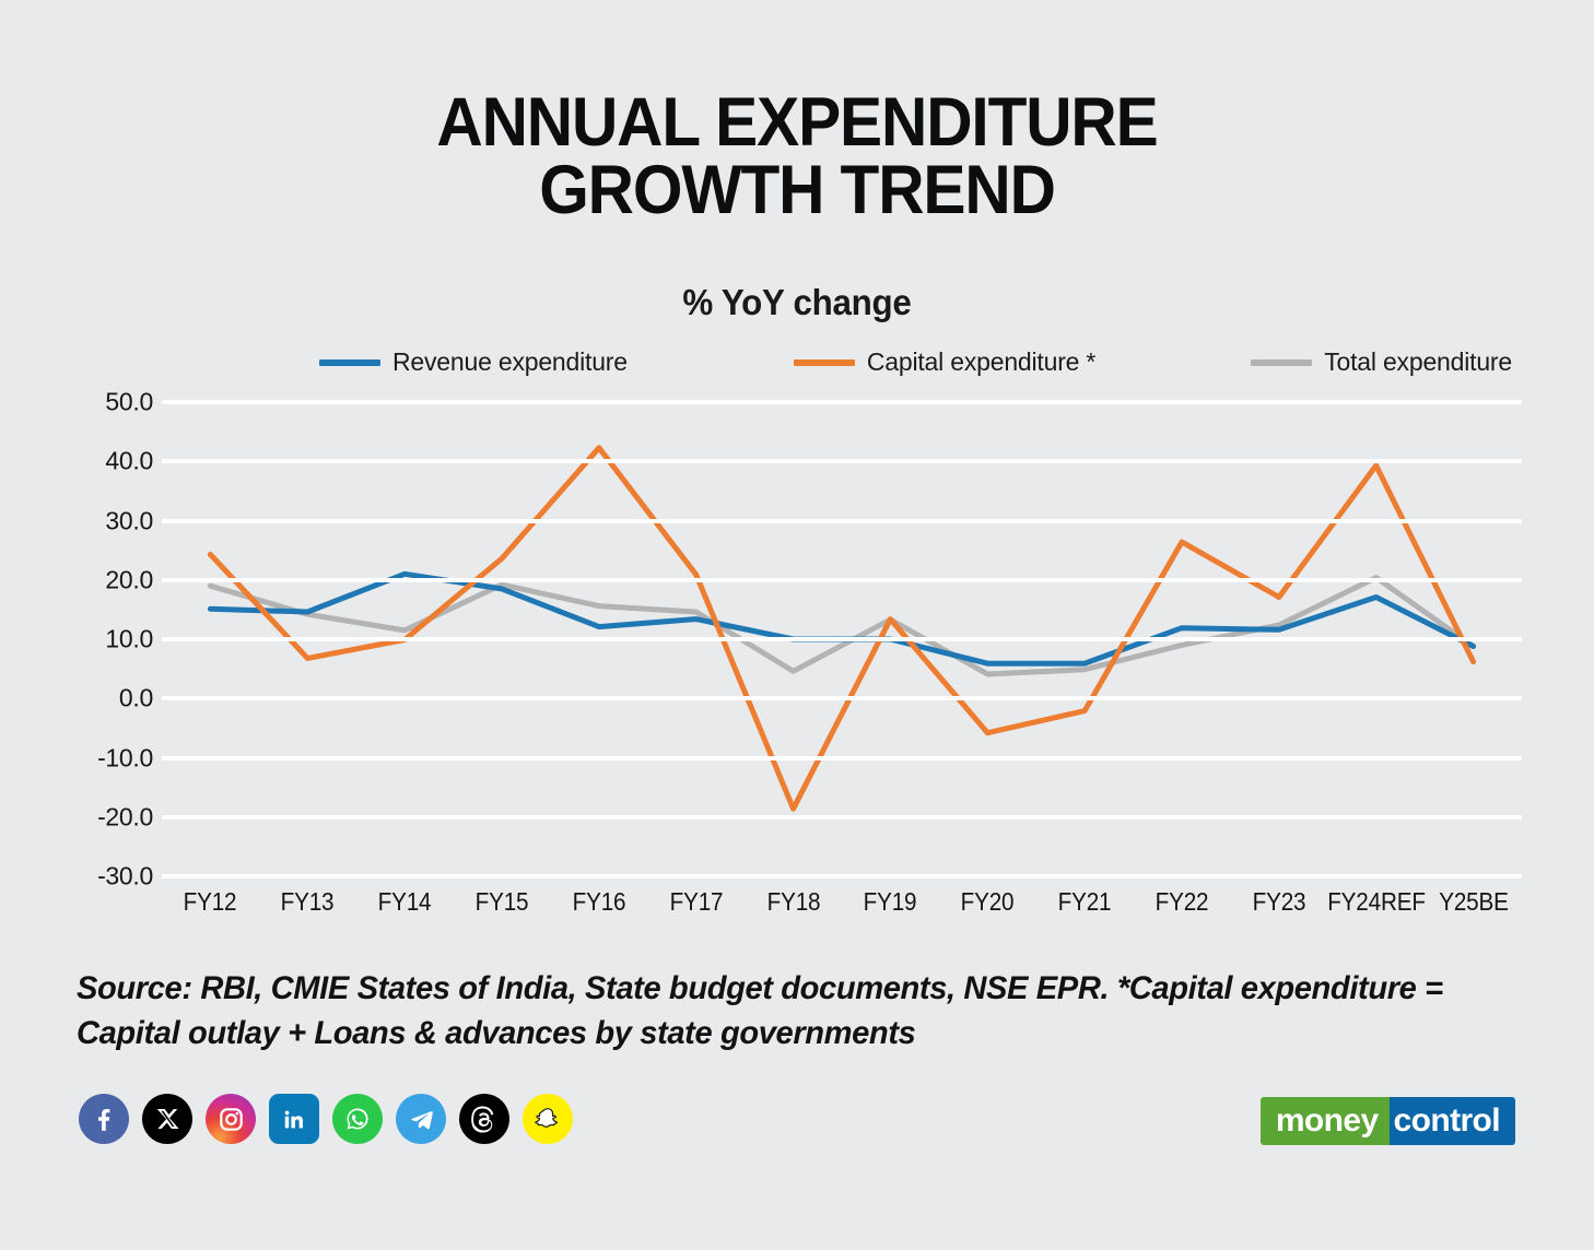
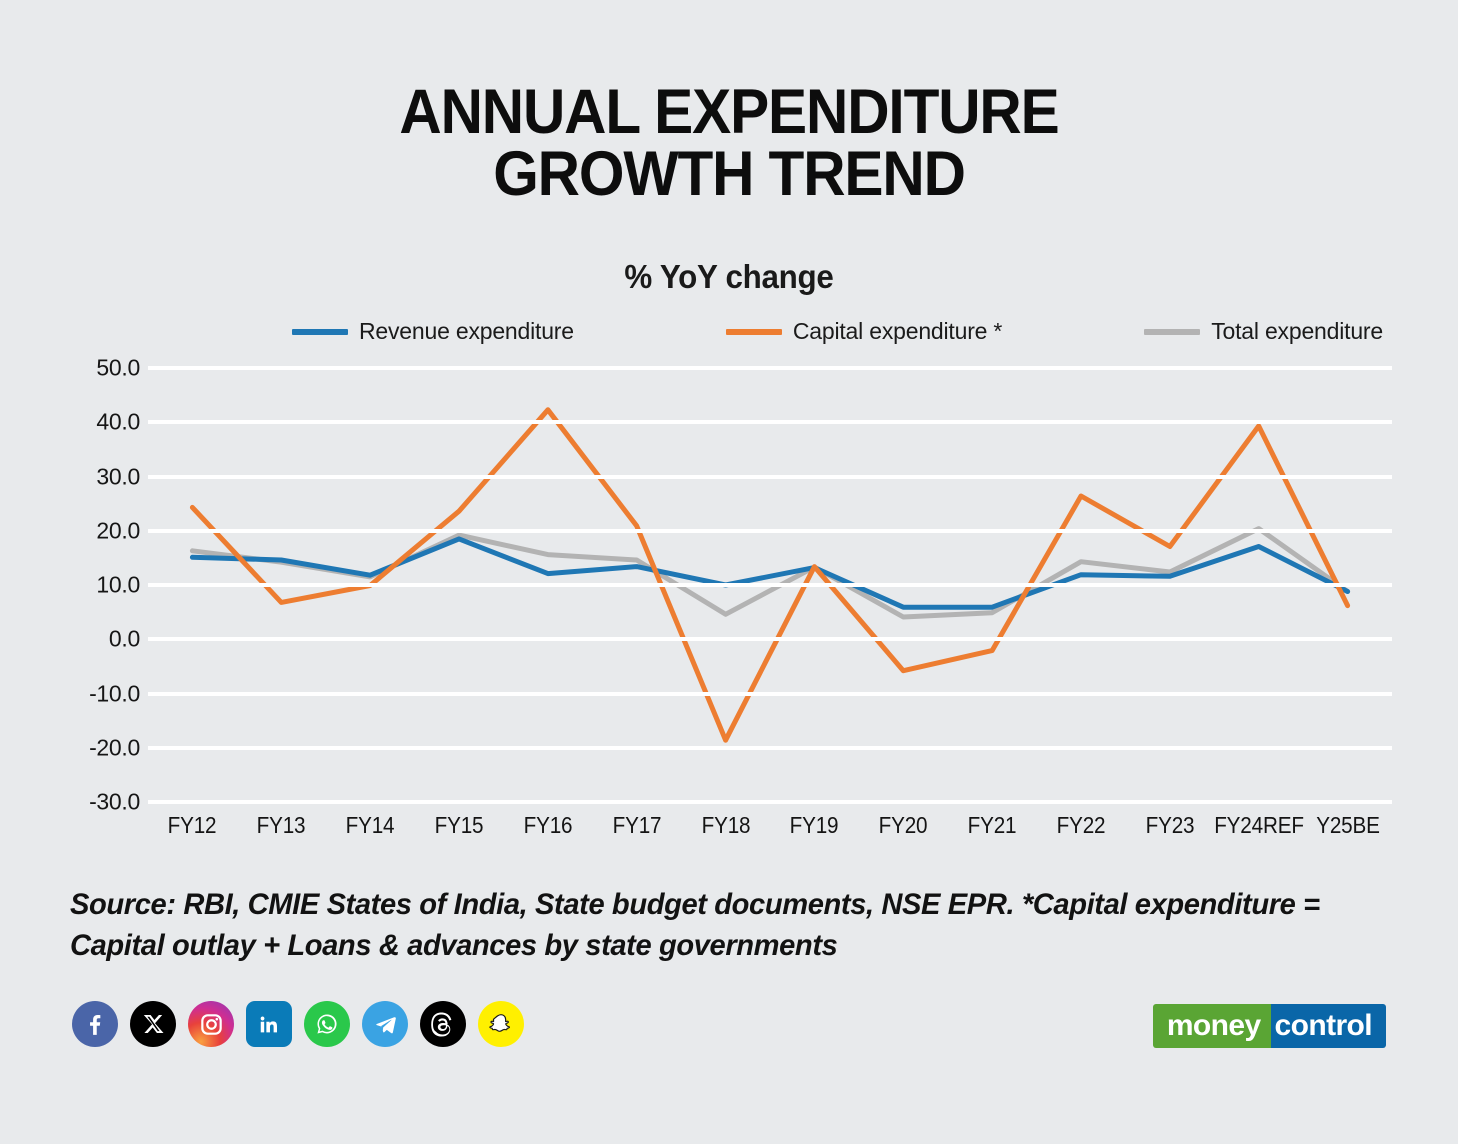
Total expenditure/FY12: 19 -> 16
Revenue expenditure/FY14: 21 -> 12
Revenue expenditure/FY19: 10 -> 13
Total expenditure/FY22: 9 -> 14
